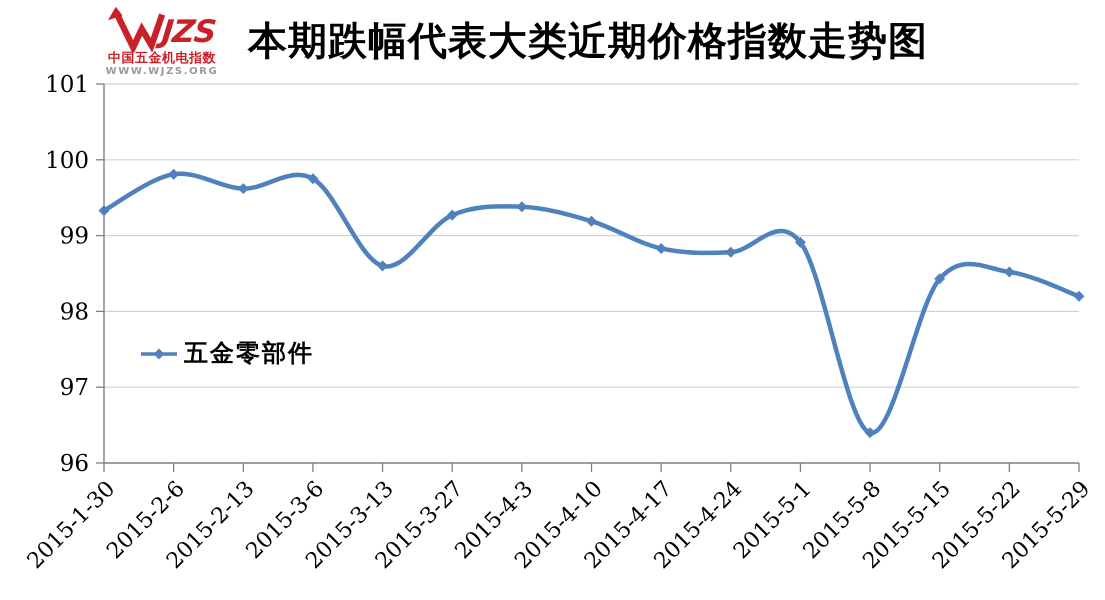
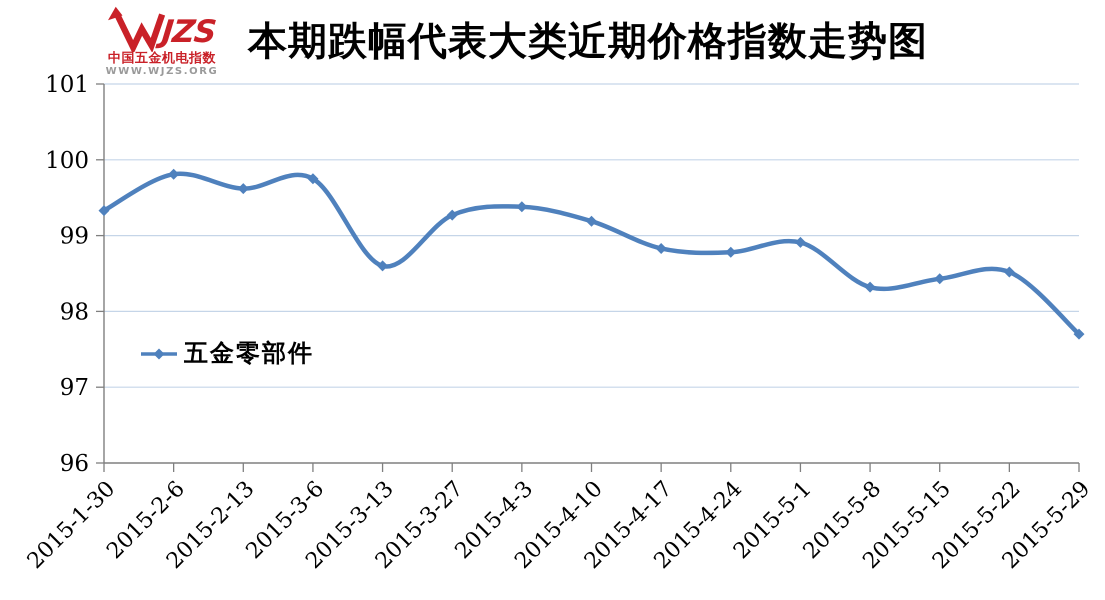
2015-5-8: 96.4 -> 98.3
2015-5-29: 98.2 -> 97.7
